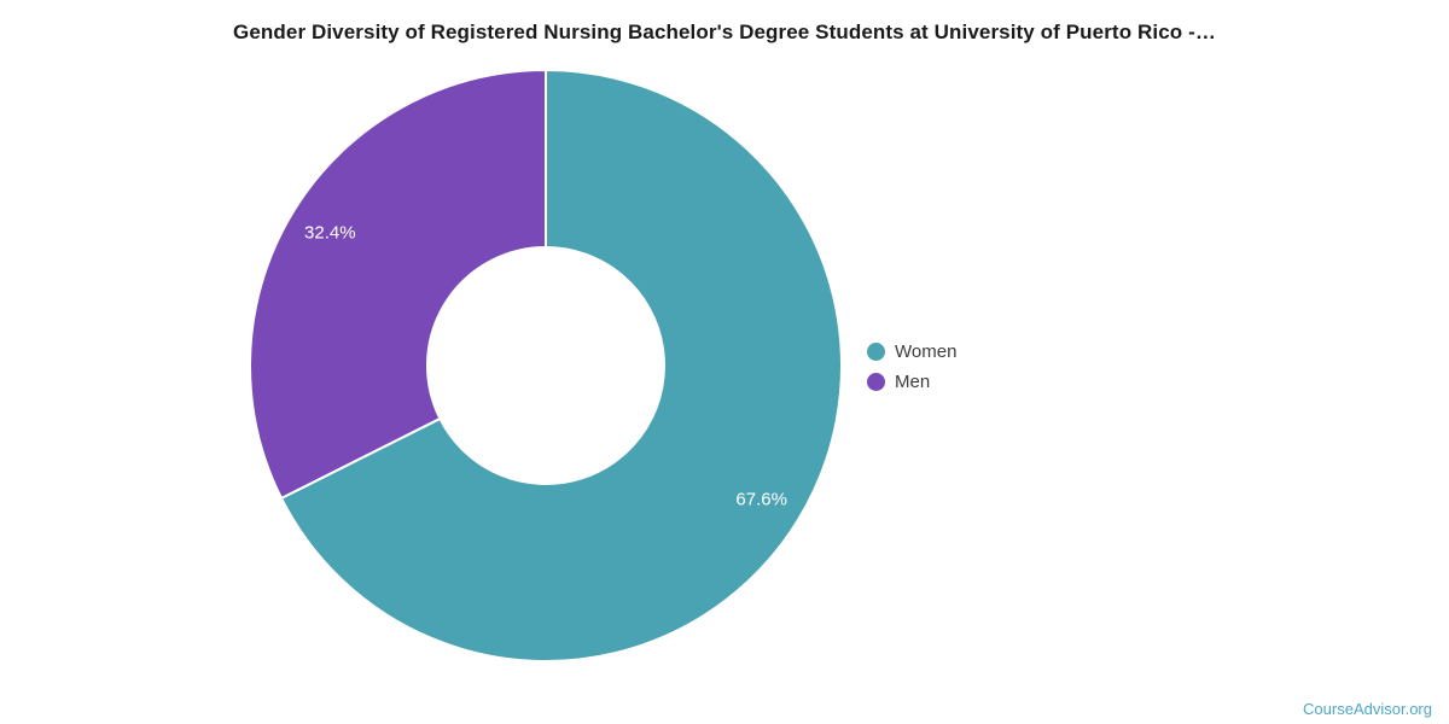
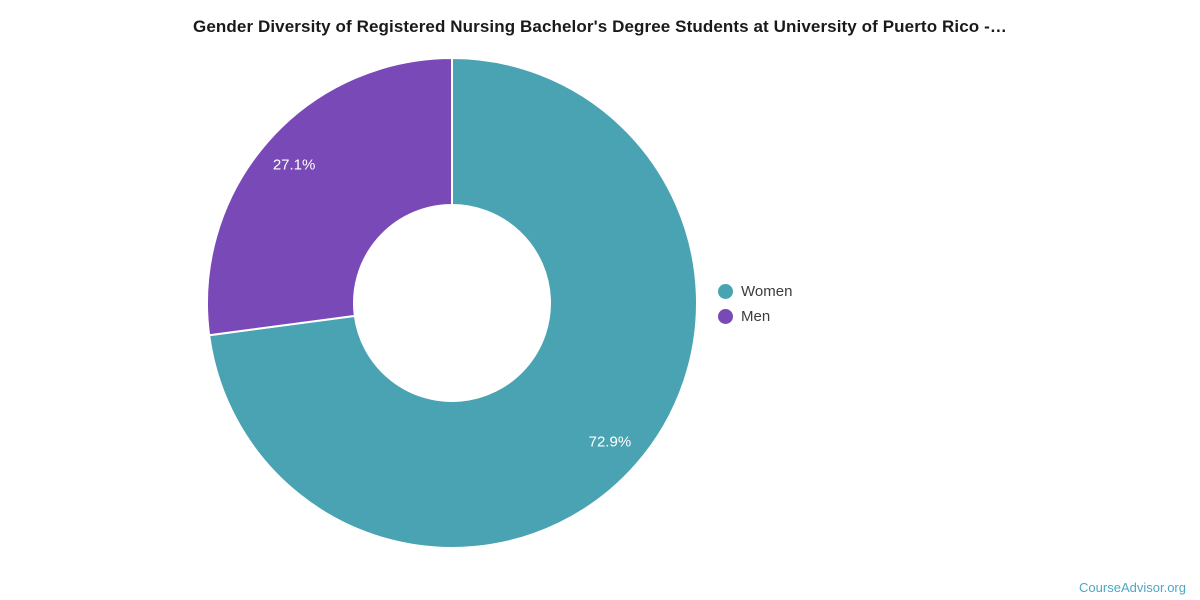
Women: 67.6% -> 72.9%
Men: 32.4% -> 27.1%
